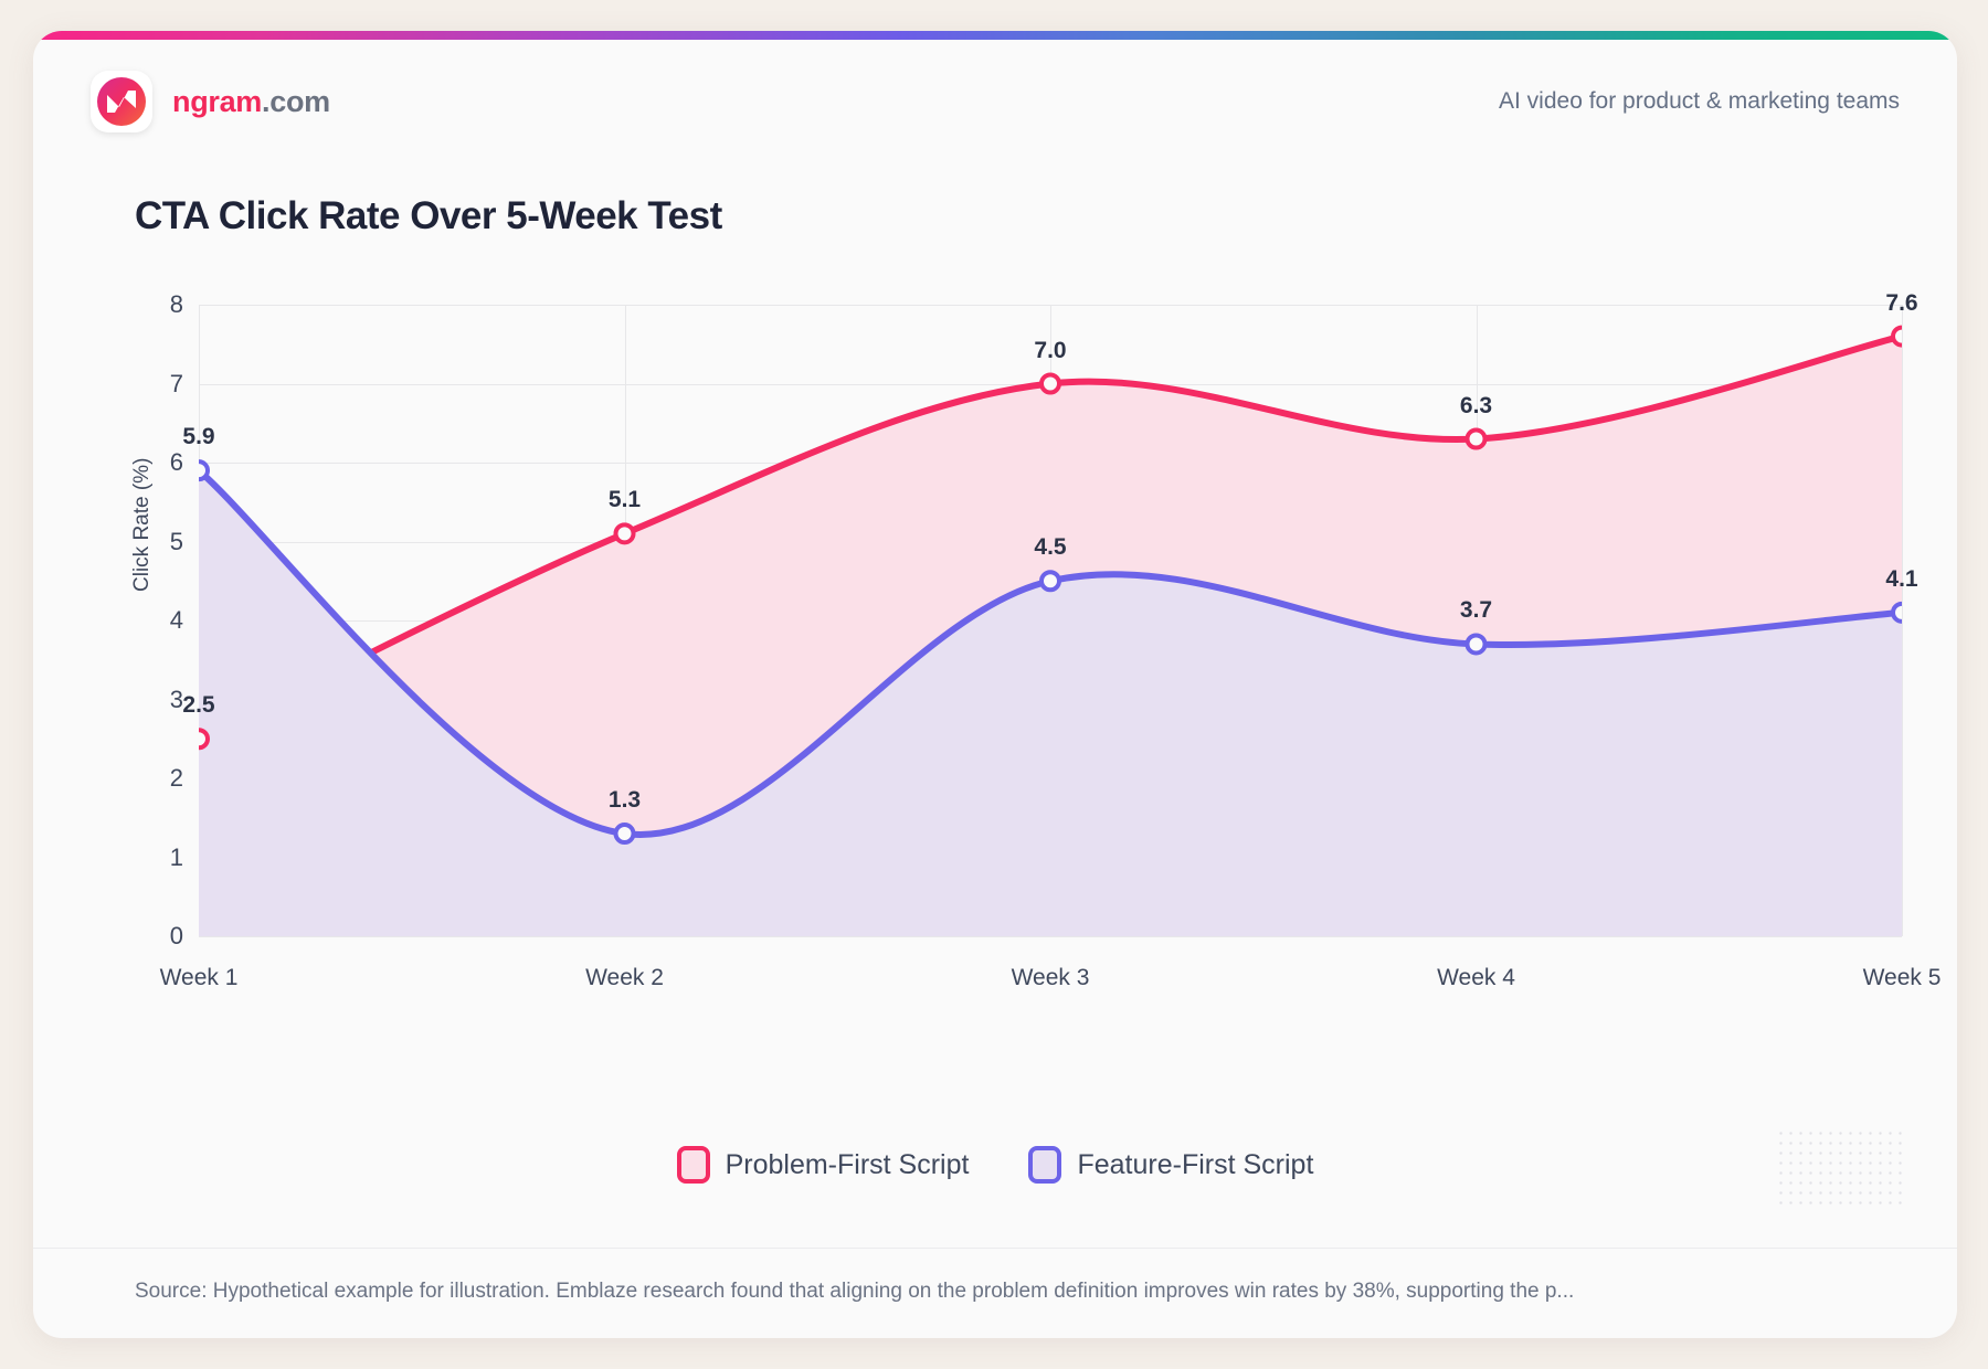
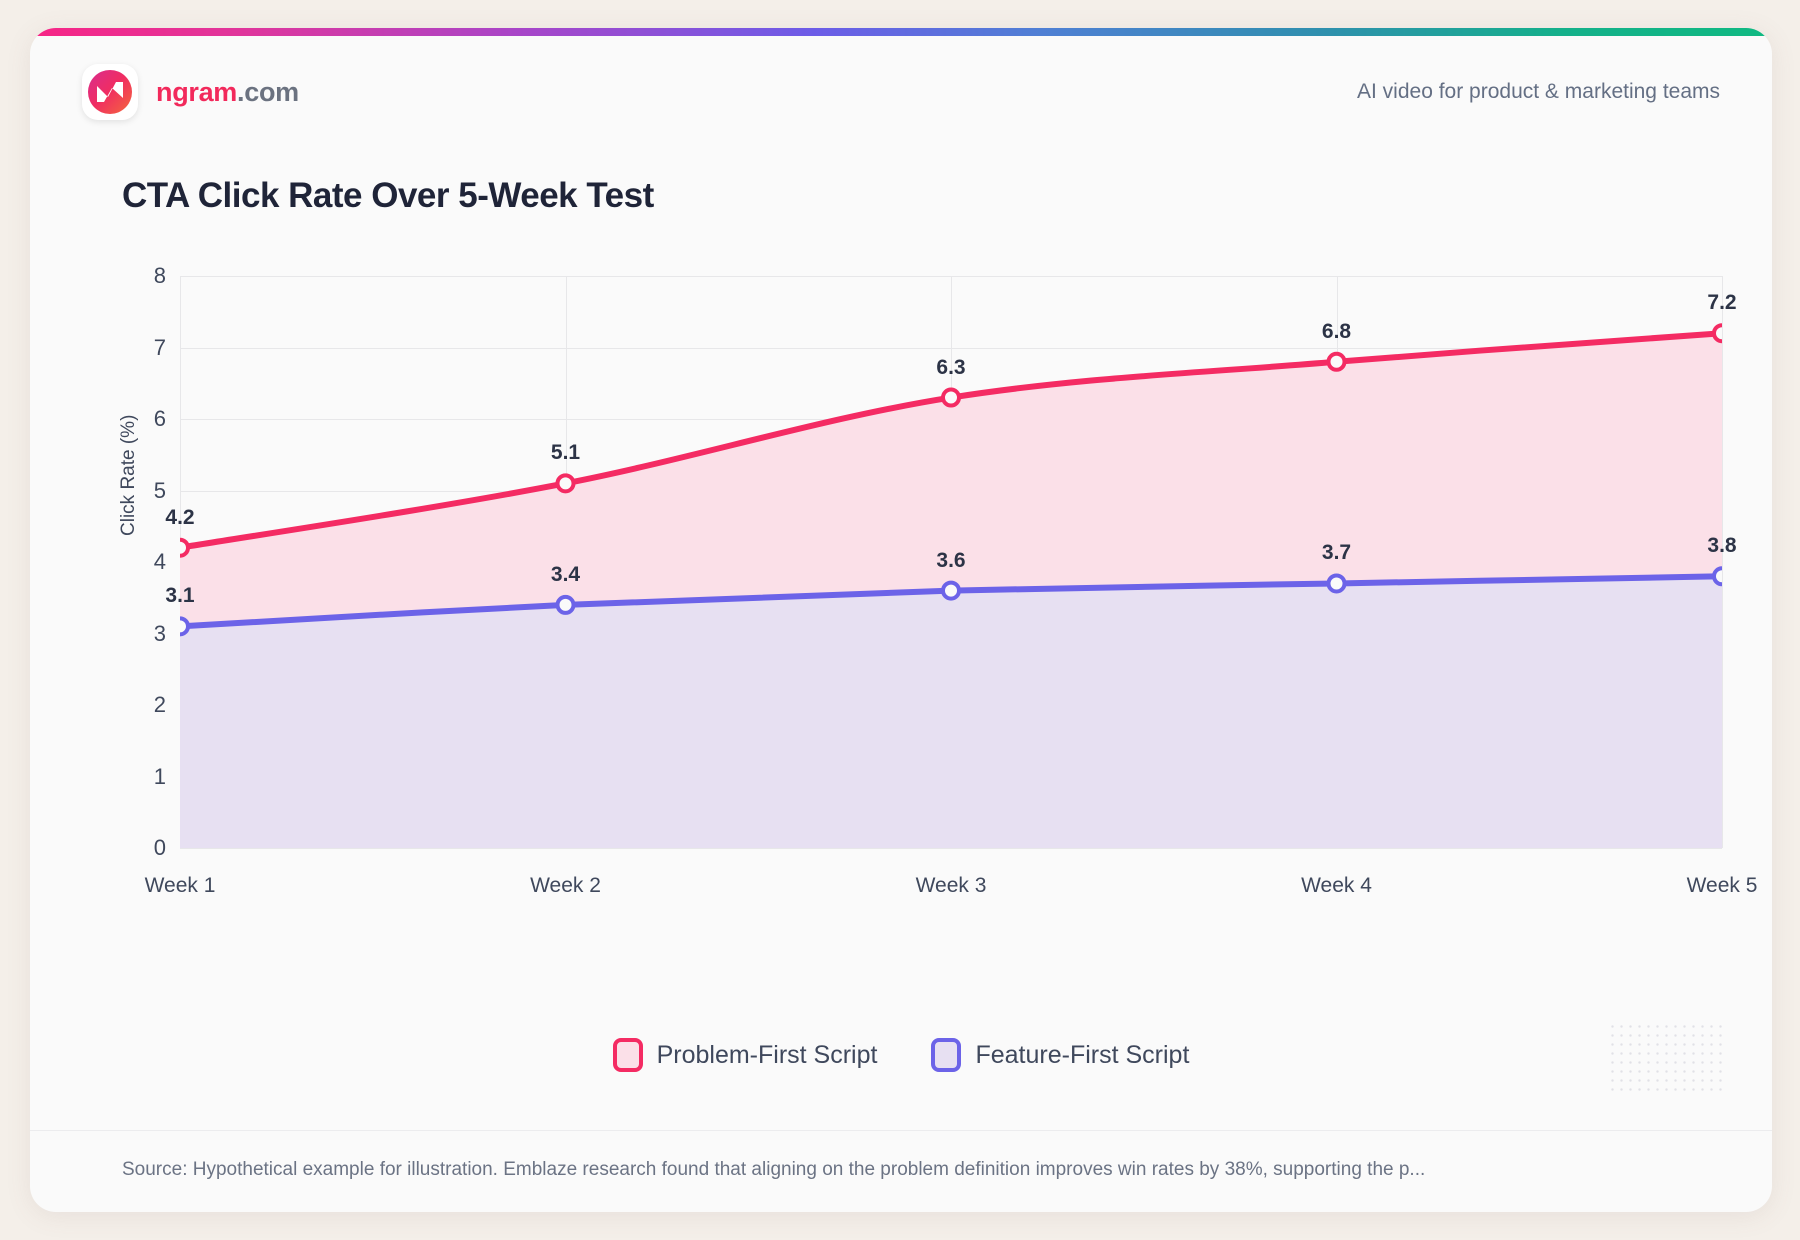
Problem-First Script/Week 1: 2.5 -> 4.2
Feature-First Script/Week 1: 5.9 -> 3.1
Feature-First Script/Week 2: 1.3 -> 3.4
Problem-First Script/Week 3: 7.0 -> 6.3
Feature-First Script/Week 3: 4.5 -> 3.6
Problem-First Script/Week 4: 6.3 -> 6.8
Problem-First Script/Week 5: 7.6 -> 7.2
Feature-First Script/Week 5: 4.1 -> 3.8
